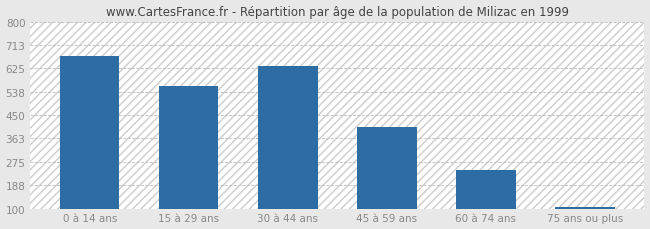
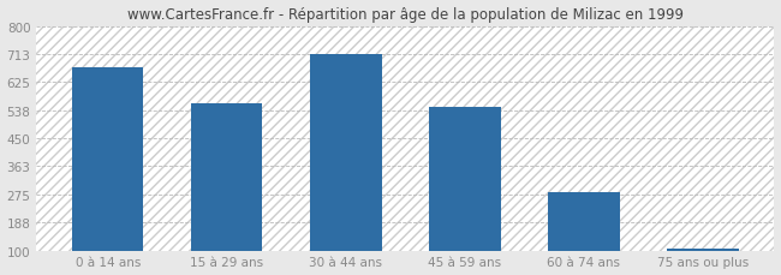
30 à 44 ans: 635 -> 713
45 à 59 ans: 405 -> 547
60 à 74 ans: 245 -> 282
